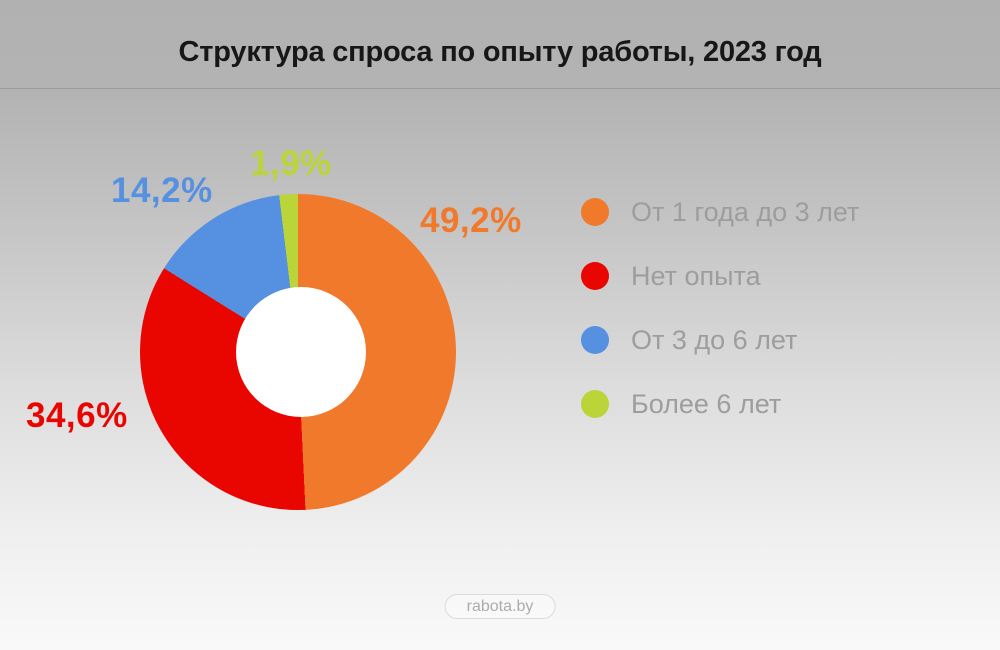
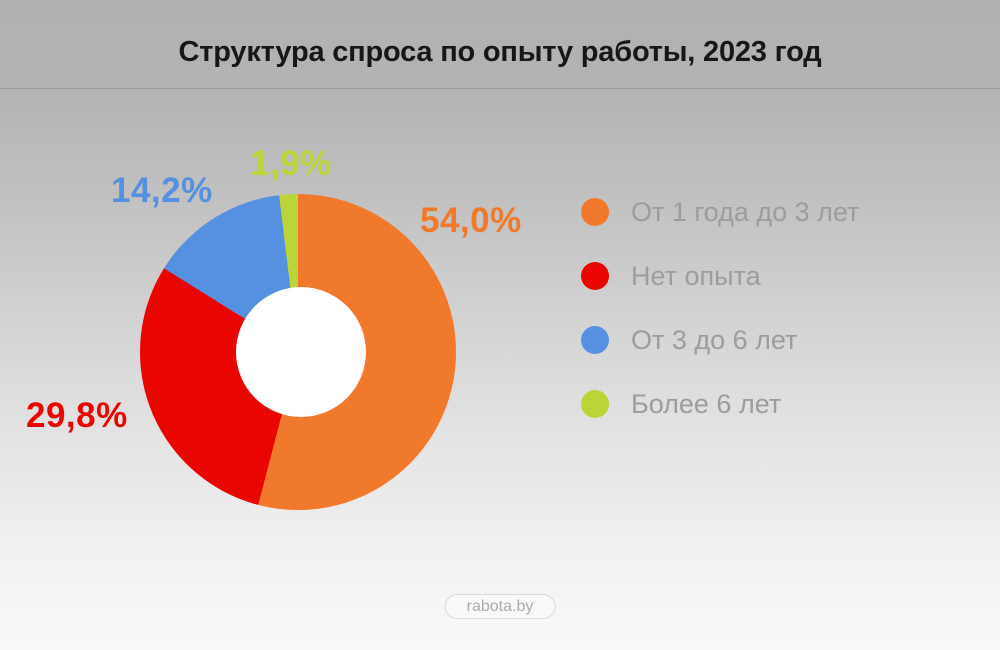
От 1 года до 3 лет: 49,2% -> 54,0%
Нет опыта: 34,6% -> 29,8%
